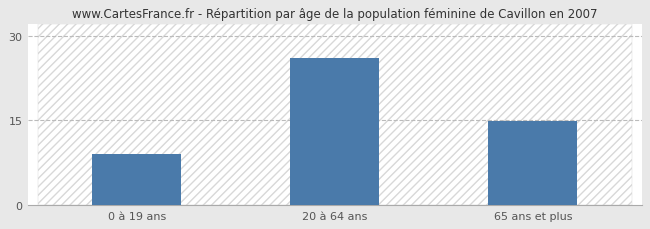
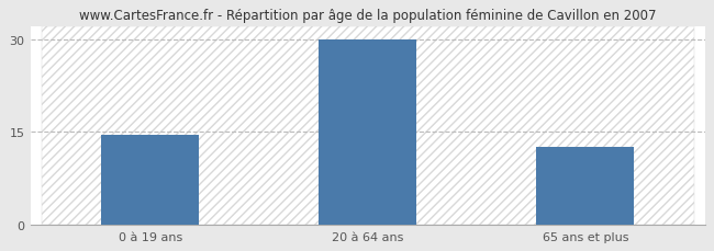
0 à 19 ans: 9.0 -> 14.5
20 à 64 ans: 26.0 -> 30.0
65 ans et plus: 14.8 -> 12.5
